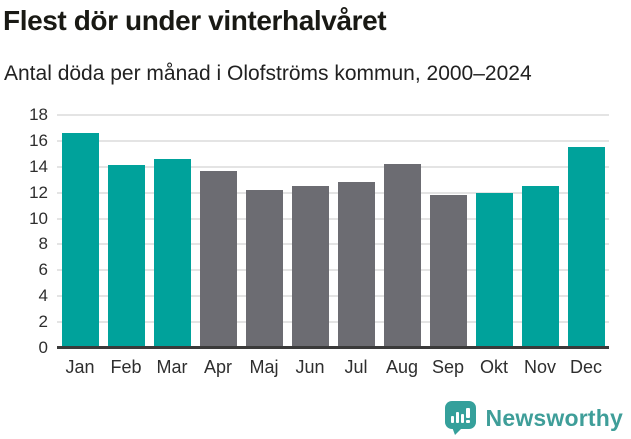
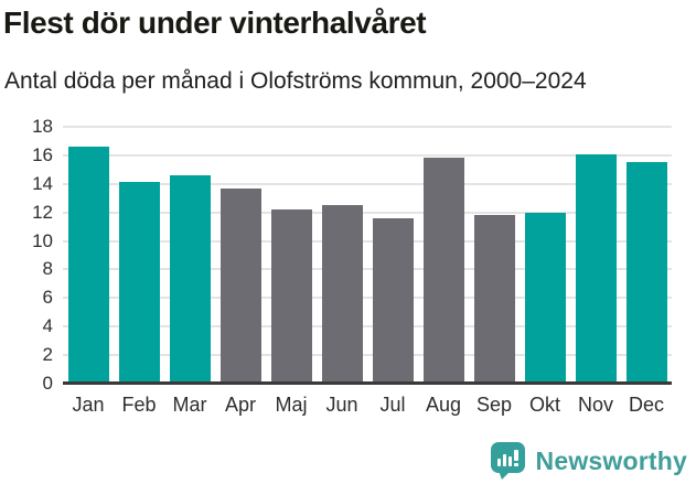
Jul: 12.8 -> 11.6
Aug: 14.2 -> 15.8
Nov: 12.5 -> 16.1
